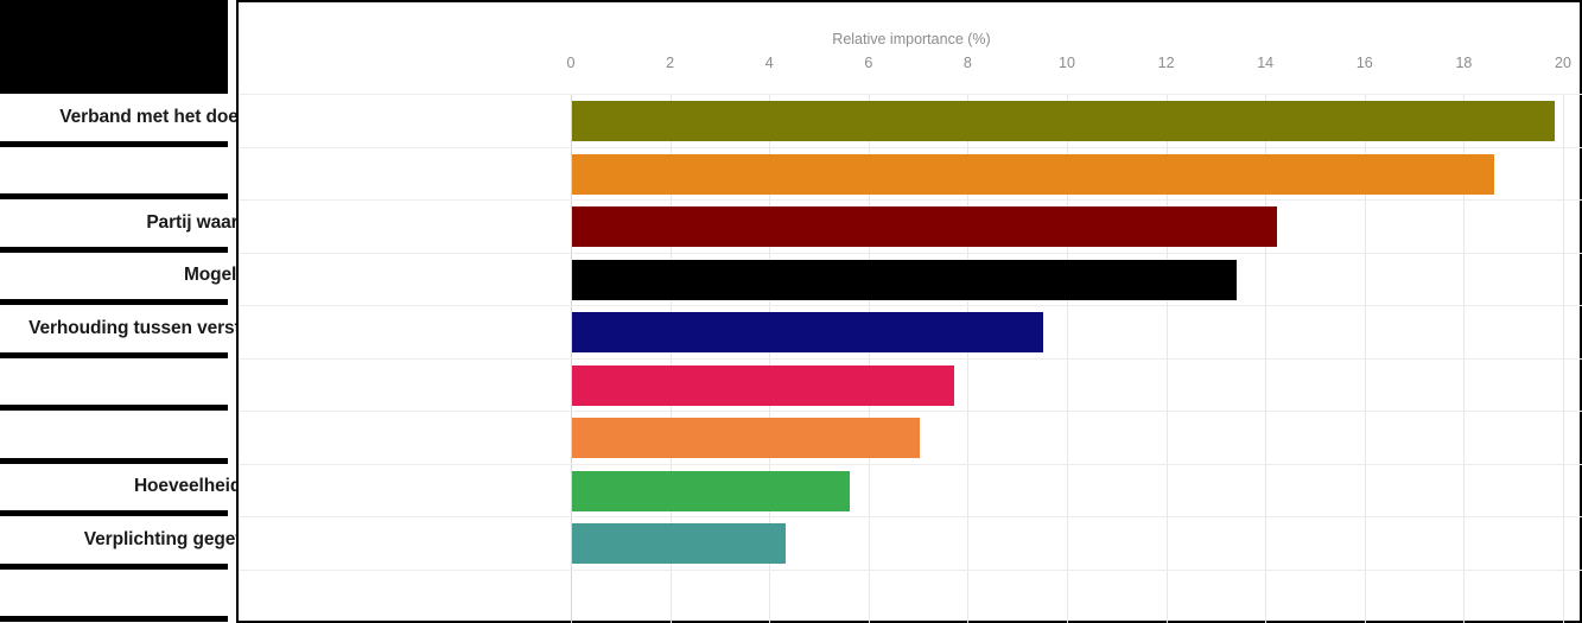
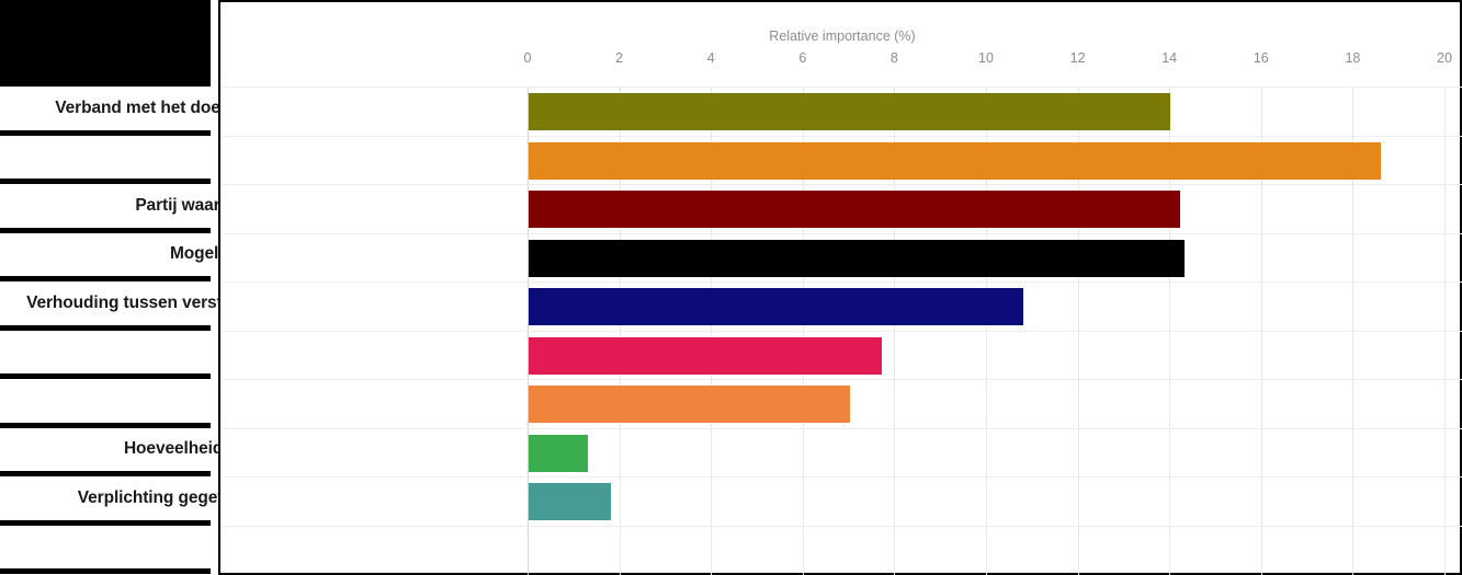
Verband met het doel waarvoor gegevens zijn verzameld: 19.8 -> 14.0
Mogelijke gevolgen voor de betrokkene(n): 13.4 -> 14.3
Verhouding tussen verstrekkende partij en de betrokkene(n): 9.5 -> 10.8
Hoeveelheid persoonsgegevens per betrokkene: 5.6 -> 1.3
Verplichting gegevensaanlevering voor betrokkene(n): 4.3 -> 1.8
